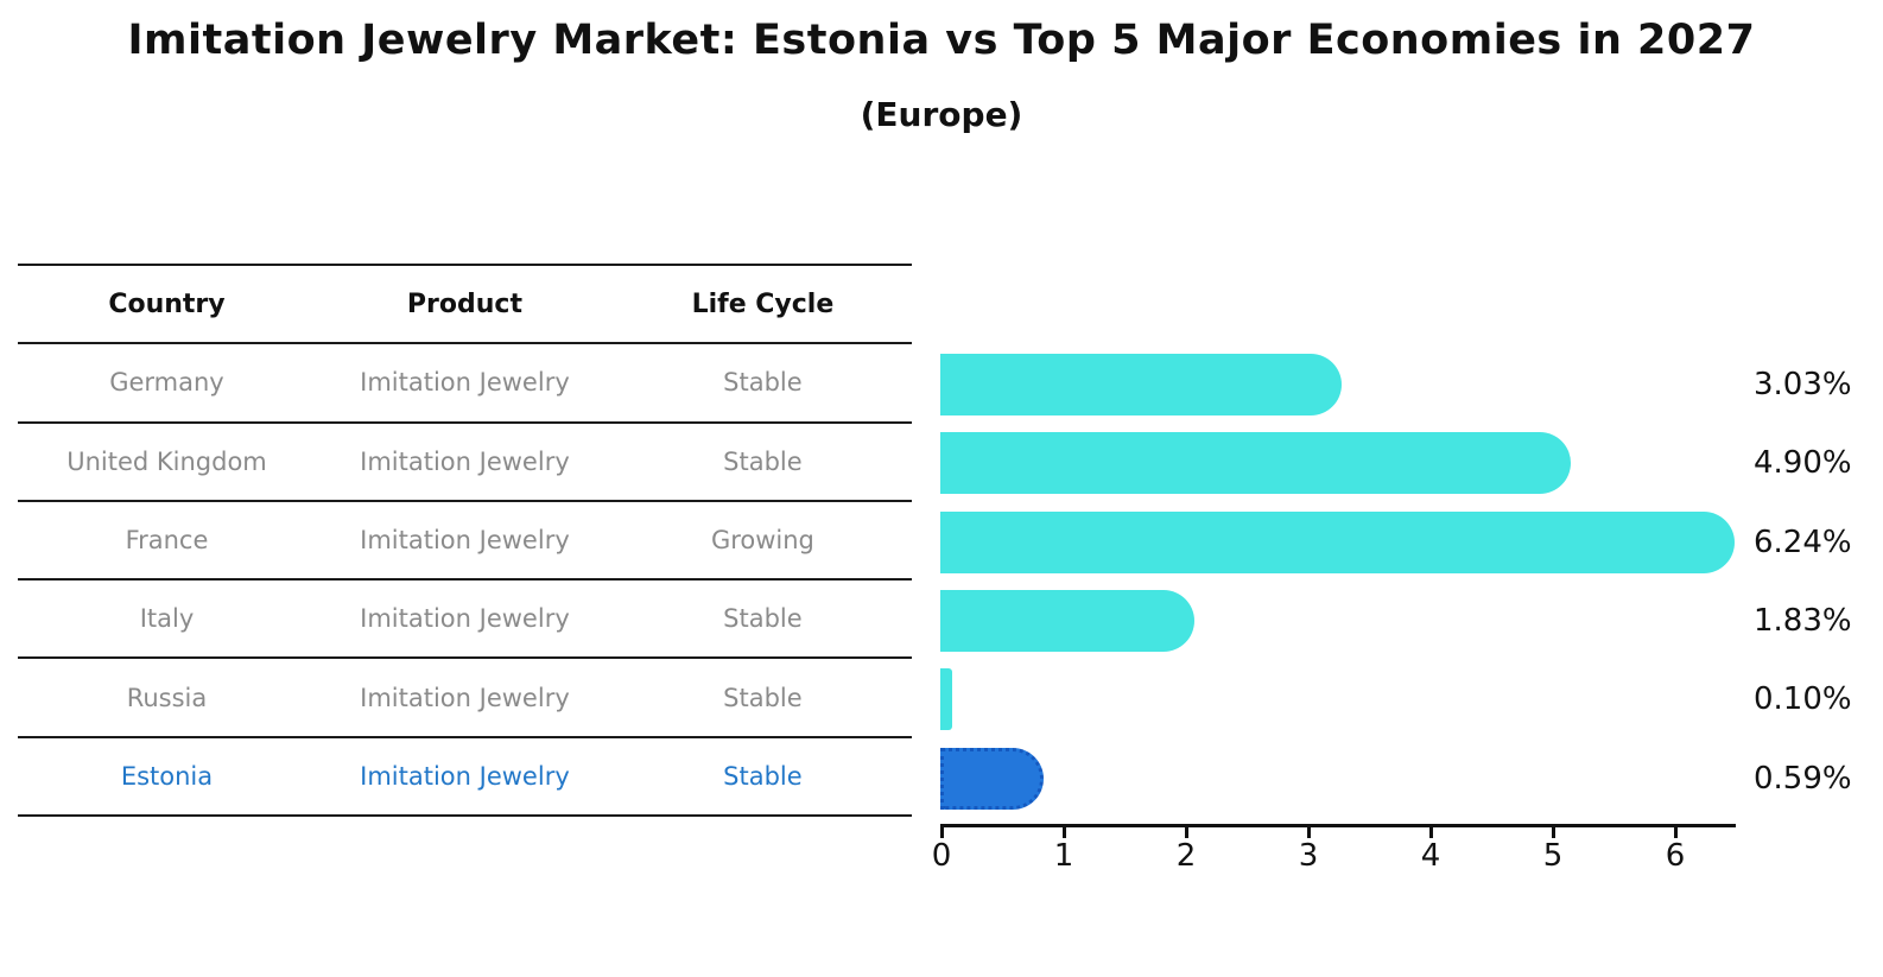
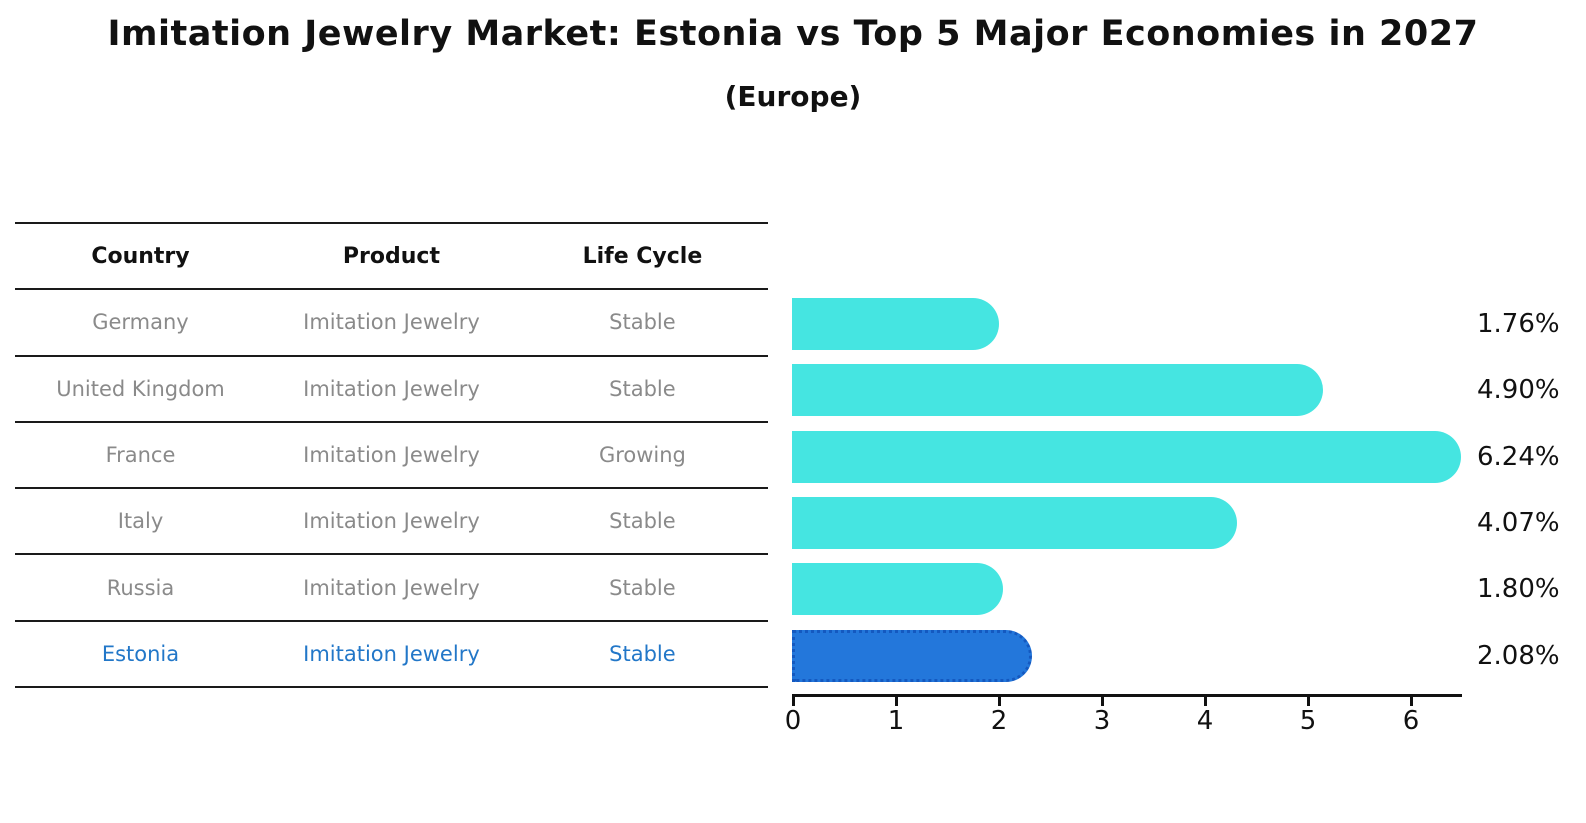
Germany: 3.03% -> 1.76%
Italy: 1.83% -> 4.07%
Russia: 0.10% -> 1.80%
Estonia: 0.59% -> 2.08%
